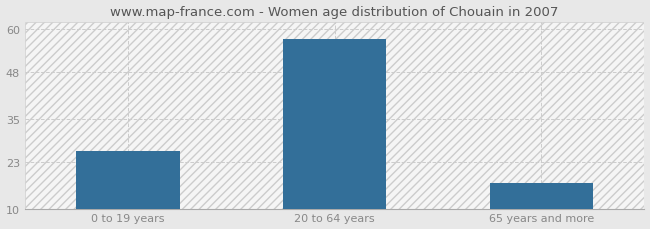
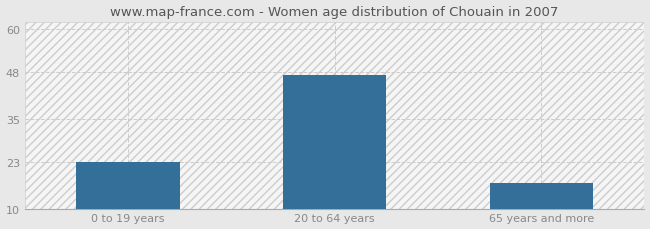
0 to 19 years: 26 -> 23
20 to 64 years: 57 -> 47
